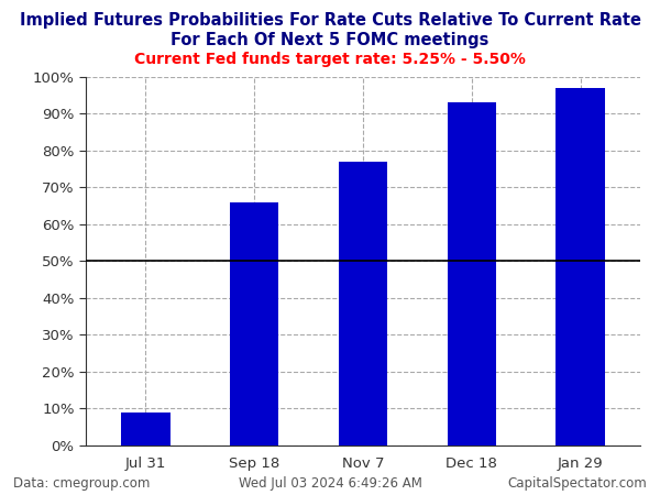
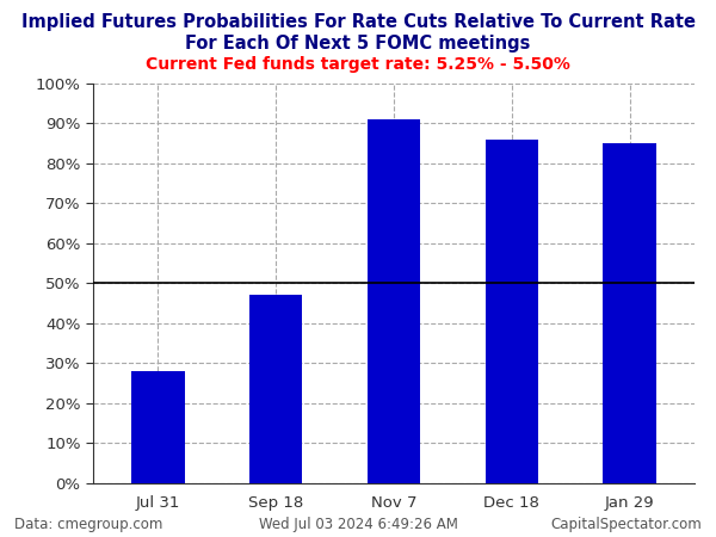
Jul 31: 9% -> 28%
Sep 18: 66% -> 47%
Nov 7: 77% -> 91%
Dec 18: 93% -> 86%
Jan 29: 97% -> 85%
